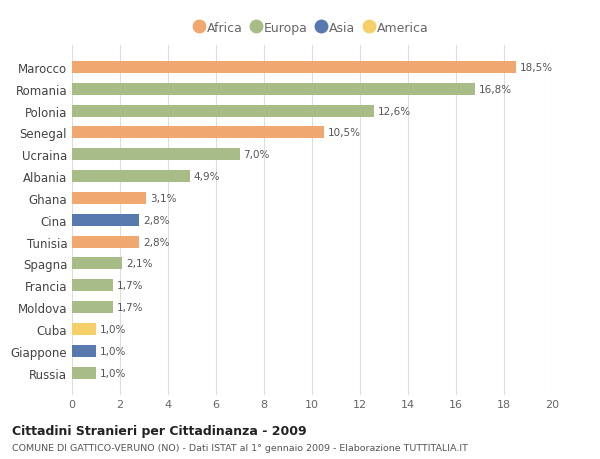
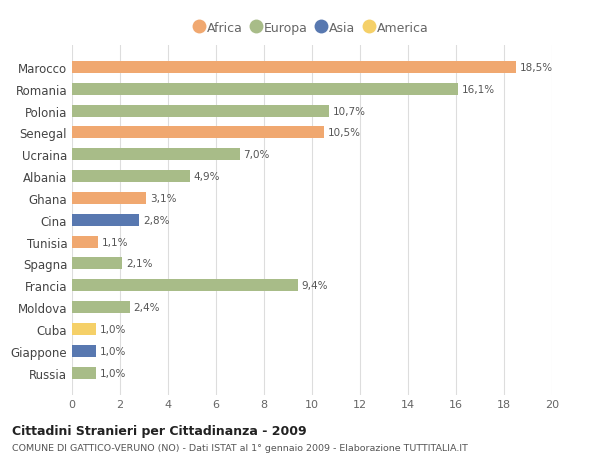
Romania: 16,8% -> 16,1%
Polonia: 12,6% -> 10,7%
Tunisia: 2,8% -> 1,1%
Francia: 1,7% -> 9,4%
Moldova: 1,7% -> 2,4%
